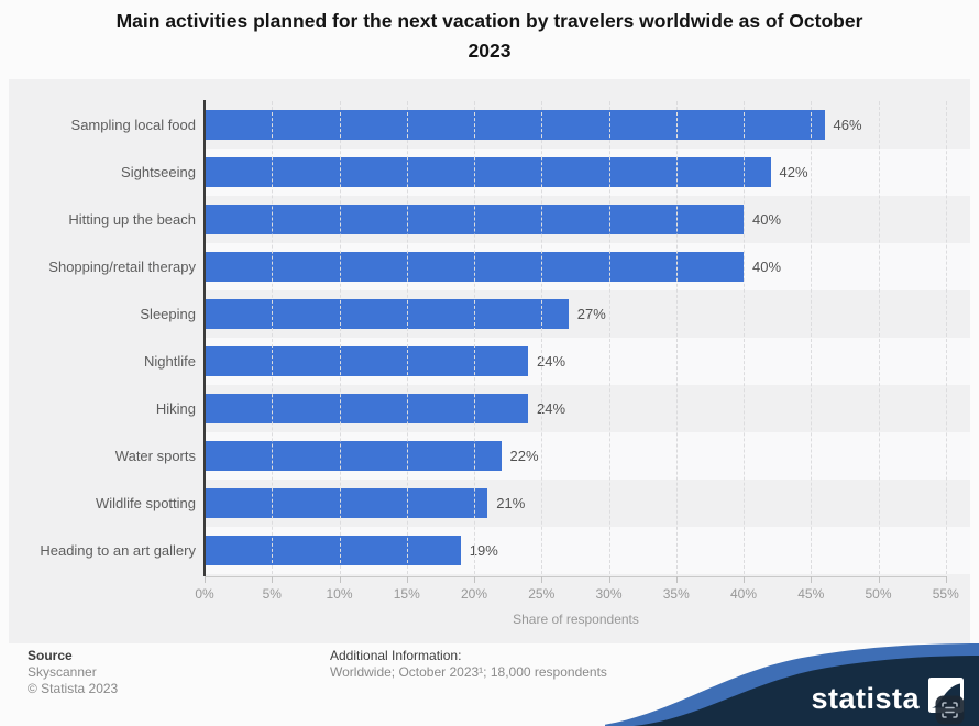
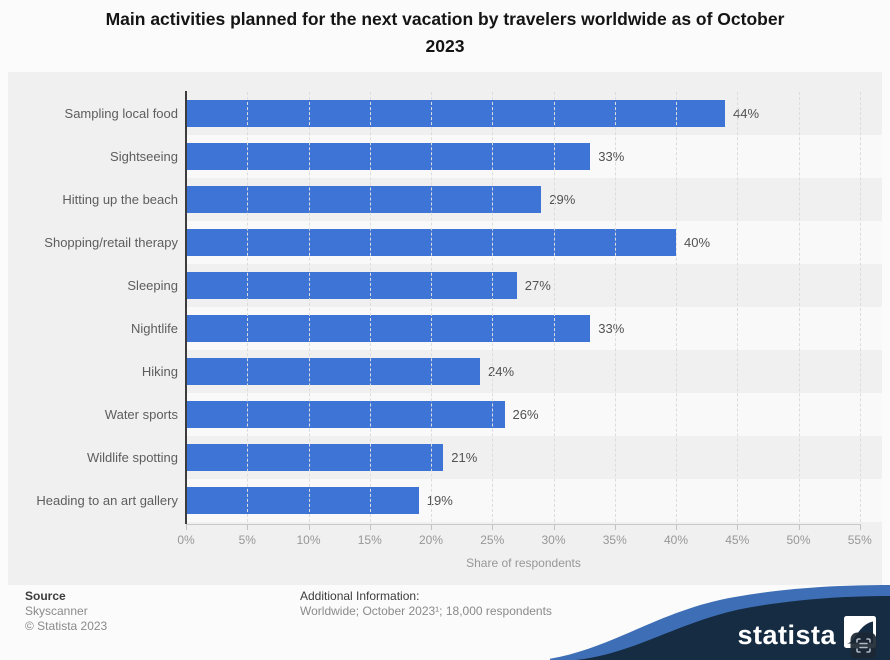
Sampling local food: 46% -> 44%
Sightseeing: 42% -> 33%
Hitting up the beach: 40% -> 29%
Nightlife: 24% -> 33%
Water sports: 22% -> 26%
